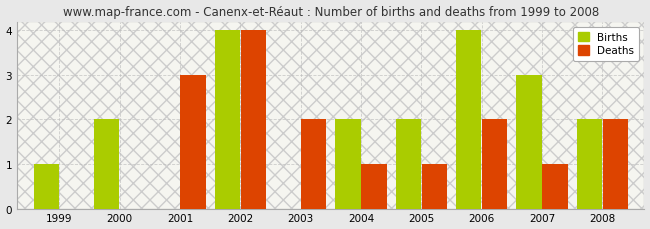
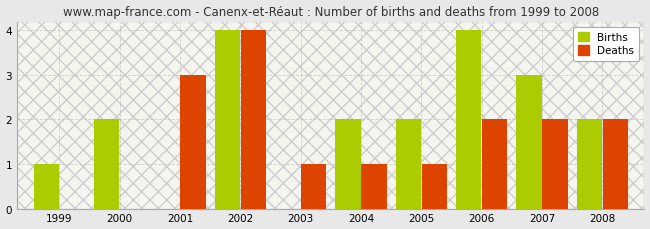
Deaths/2003: 2 -> 1
Deaths/2007: 1 -> 2
